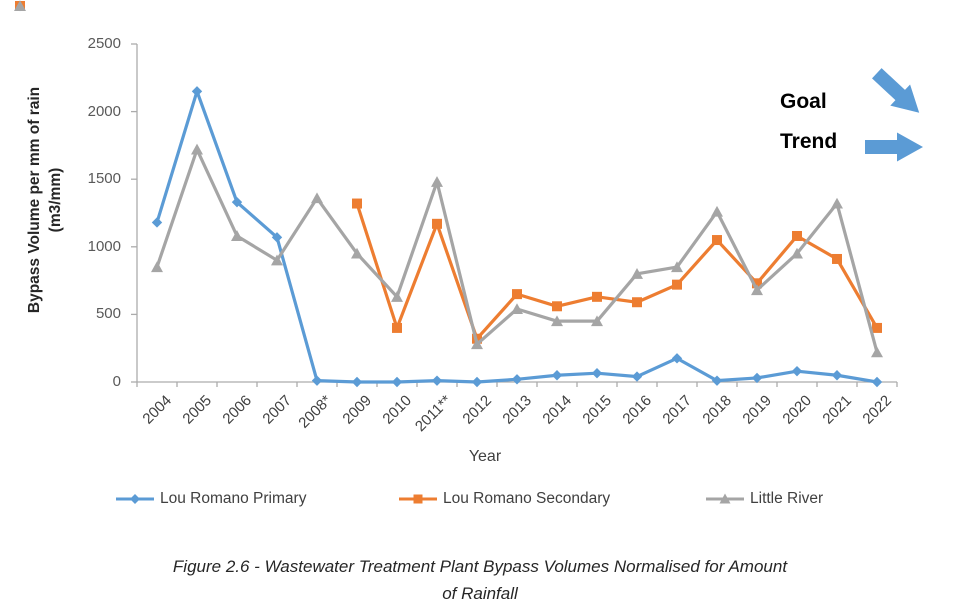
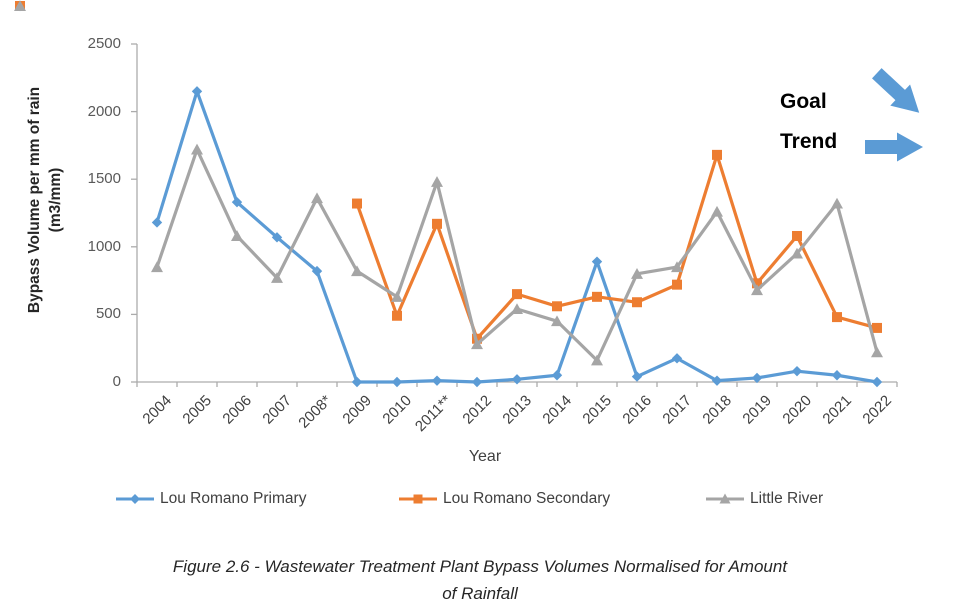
Little River/2007: 900 -> 770
Lou Romano Primary/2008*: 10 -> 820
Little River/2009: 950 -> 820
Lou Romano Secondary/2010: 400 -> 490
Lou Romano Primary/2015: 60 -> 890
Little River/2015: 450 -> 160
Lou Romano Secondary/2018: 1050 -> 1680
Lou Romano Secondary/2021: 910 -> 480
